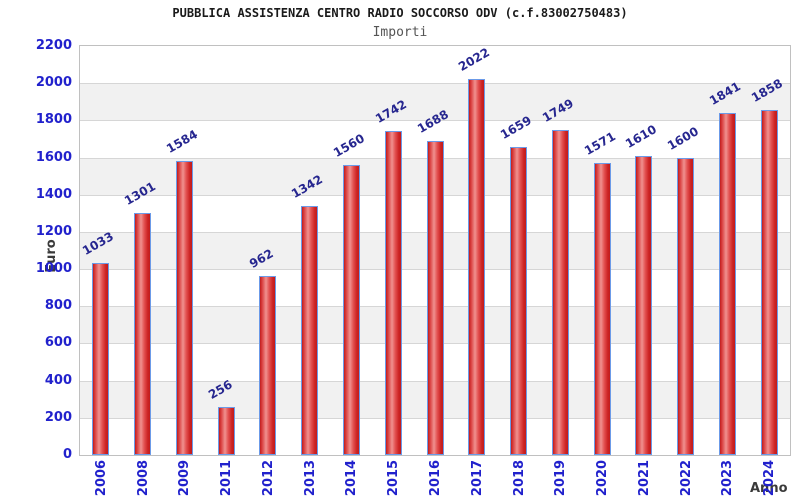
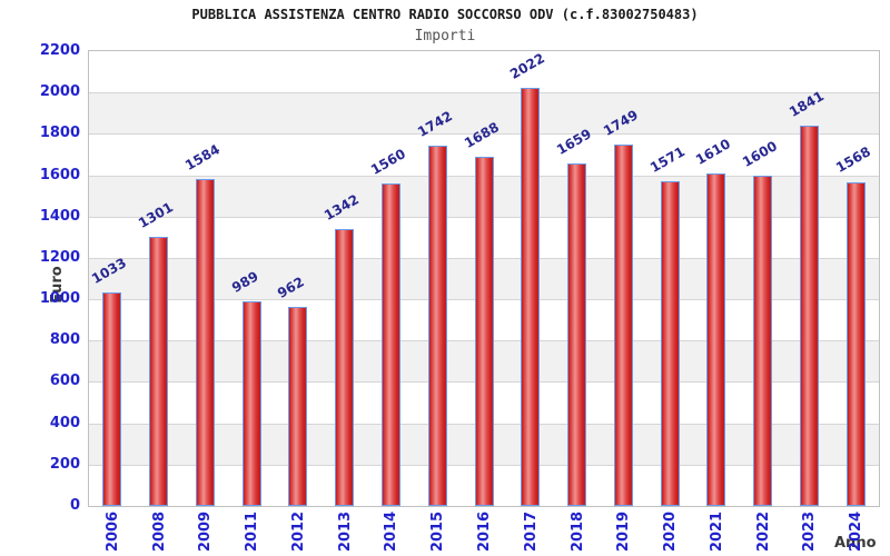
2011: 256 -> 989
2024: 1858 -> 1568
